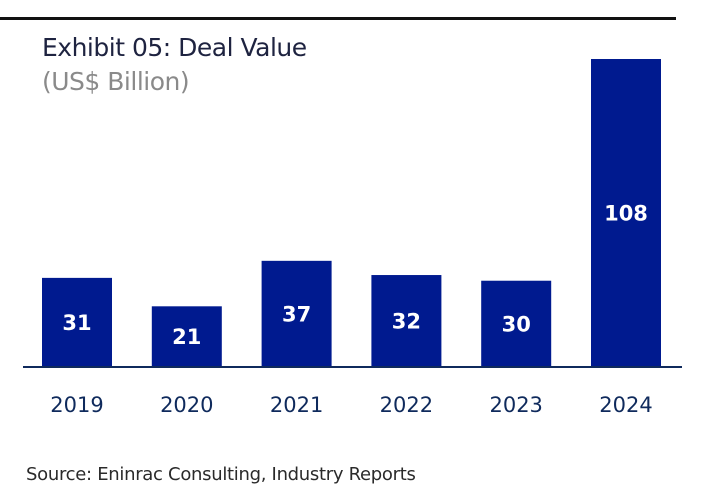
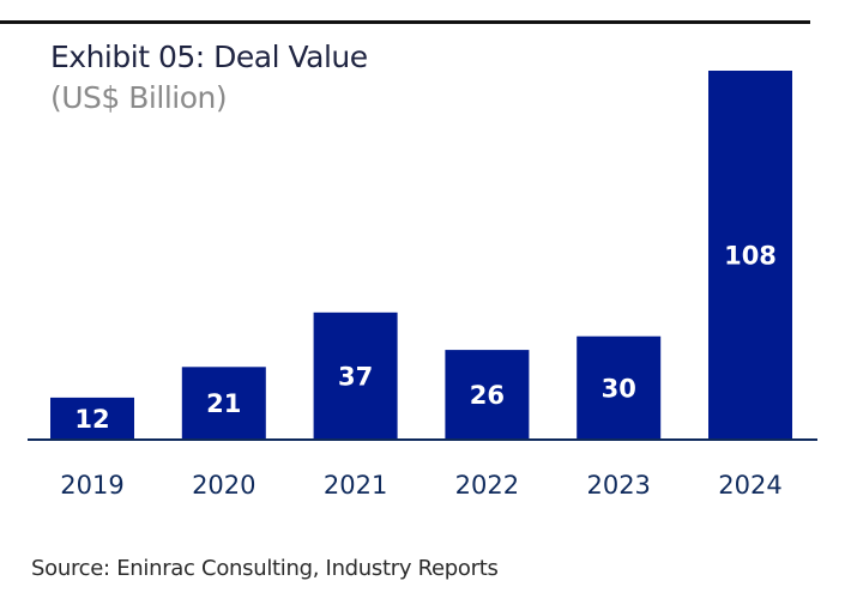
2019: 31 -> 12
2022: 32 -> 26
